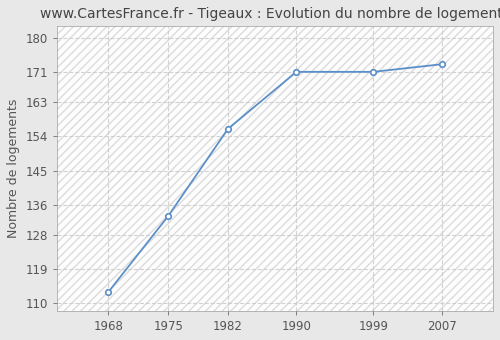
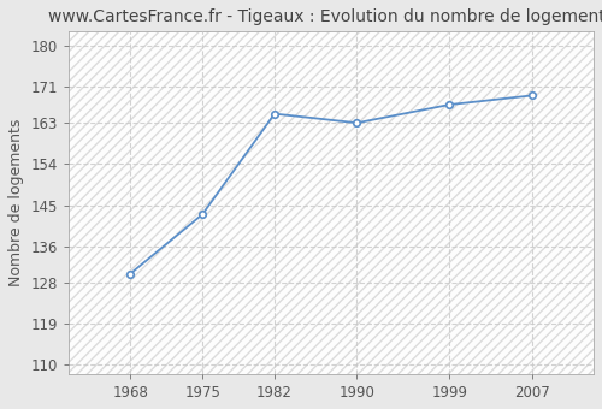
1968: 113 -> 130
1975: 133 -> 143
1982: 156 -> 165
1990: 171 -> 163
1999: 171 -> 167
2007: 173 -> 169
